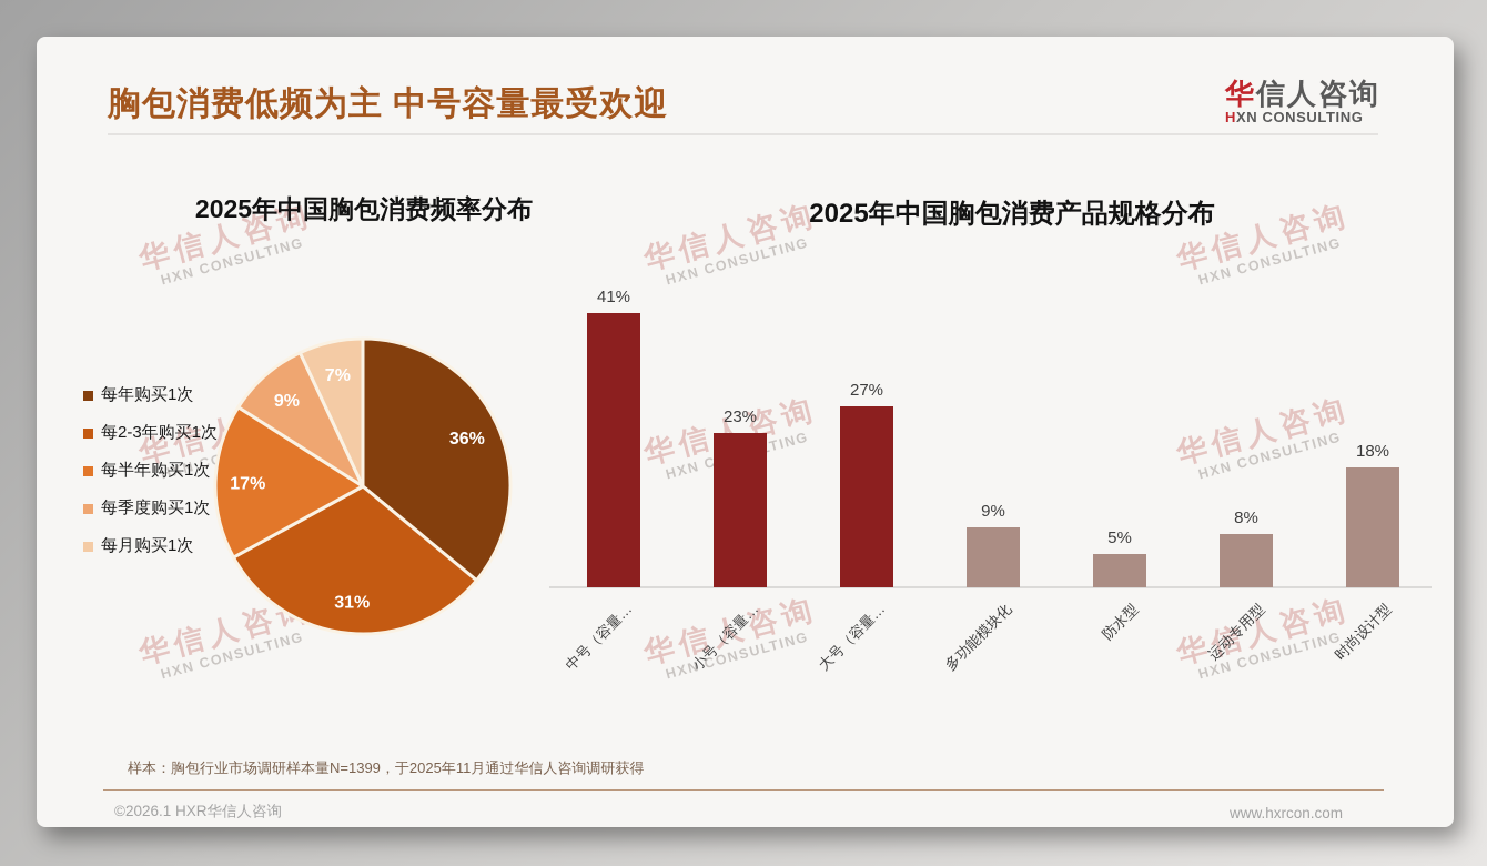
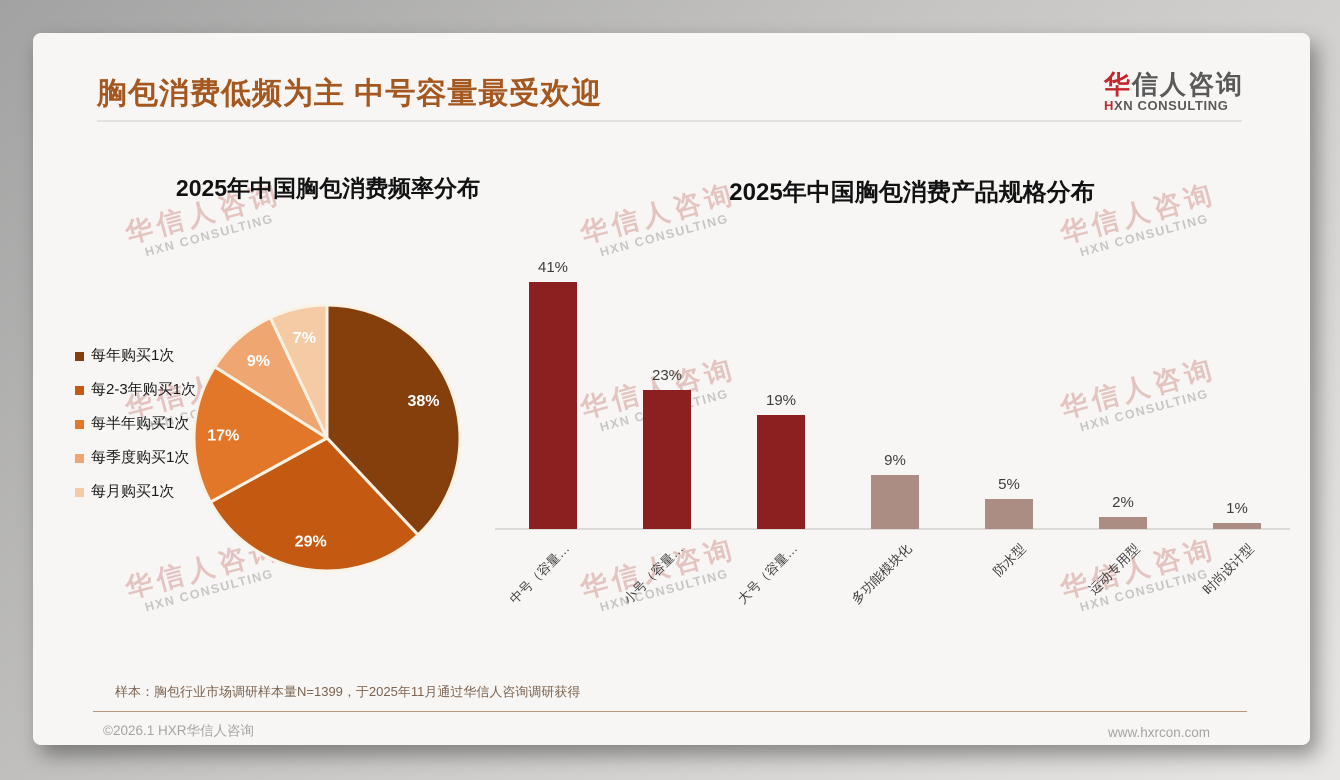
2025年中国胸包消费频率分布/每年购买1次: 36% -> 38%
2025年中国胸包消费频率分布/每2-3年购买1次: 31% -> 29%
2025年中国胸包消费产品规格分布/大号（容量…: 27% -> 19%
2025年中国胸包消费产品规格分布/运动专用型: 8% -> 2%
2025年中国胸包消费产品规格分布/时尚设计型: 18% -> 1%
